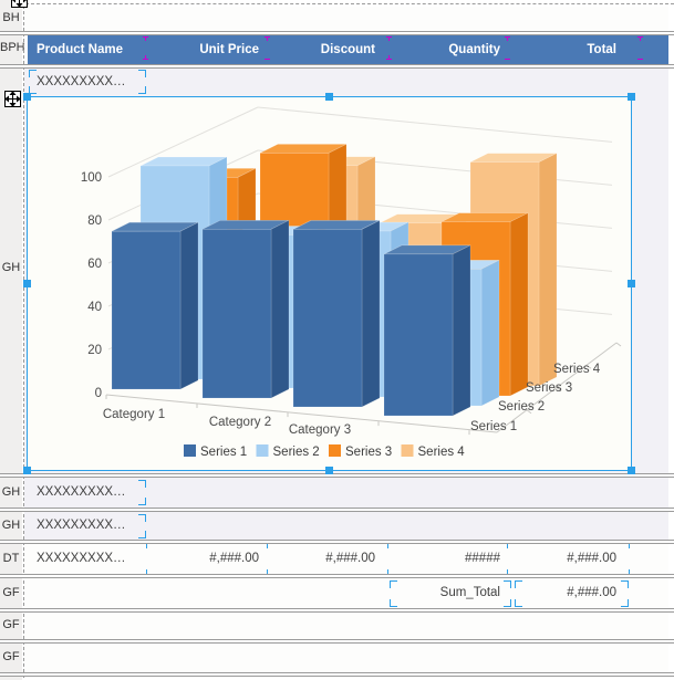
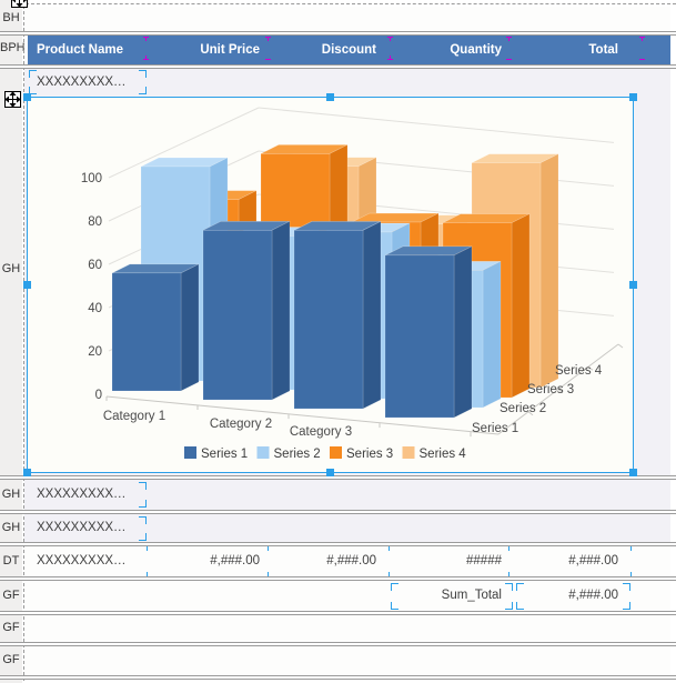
Series 1/Category 1: 74 -> 55
Series 3/Category 1: 90 -> 80
Series 3/Category 3: 50 -> 70
